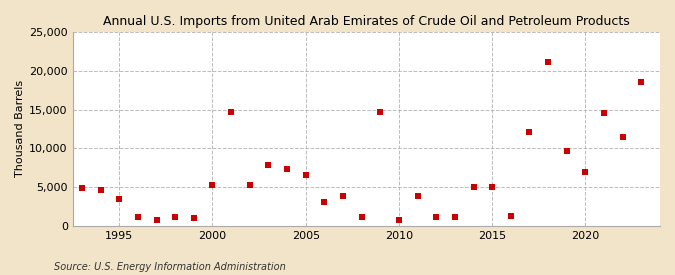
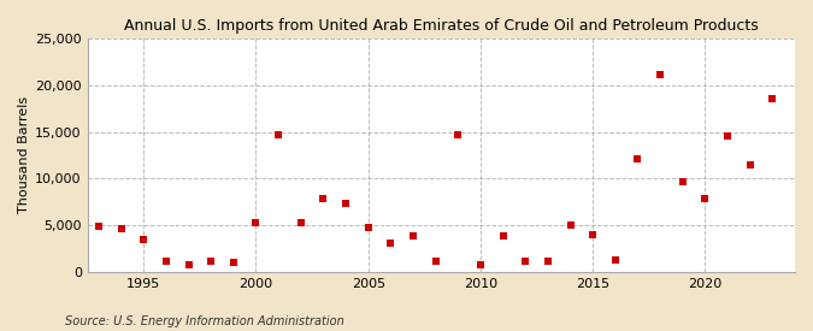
2005: 6,600 -> 4,800
2015: 5,000 -> 4,000
2020: 6,900 -> 7,800
